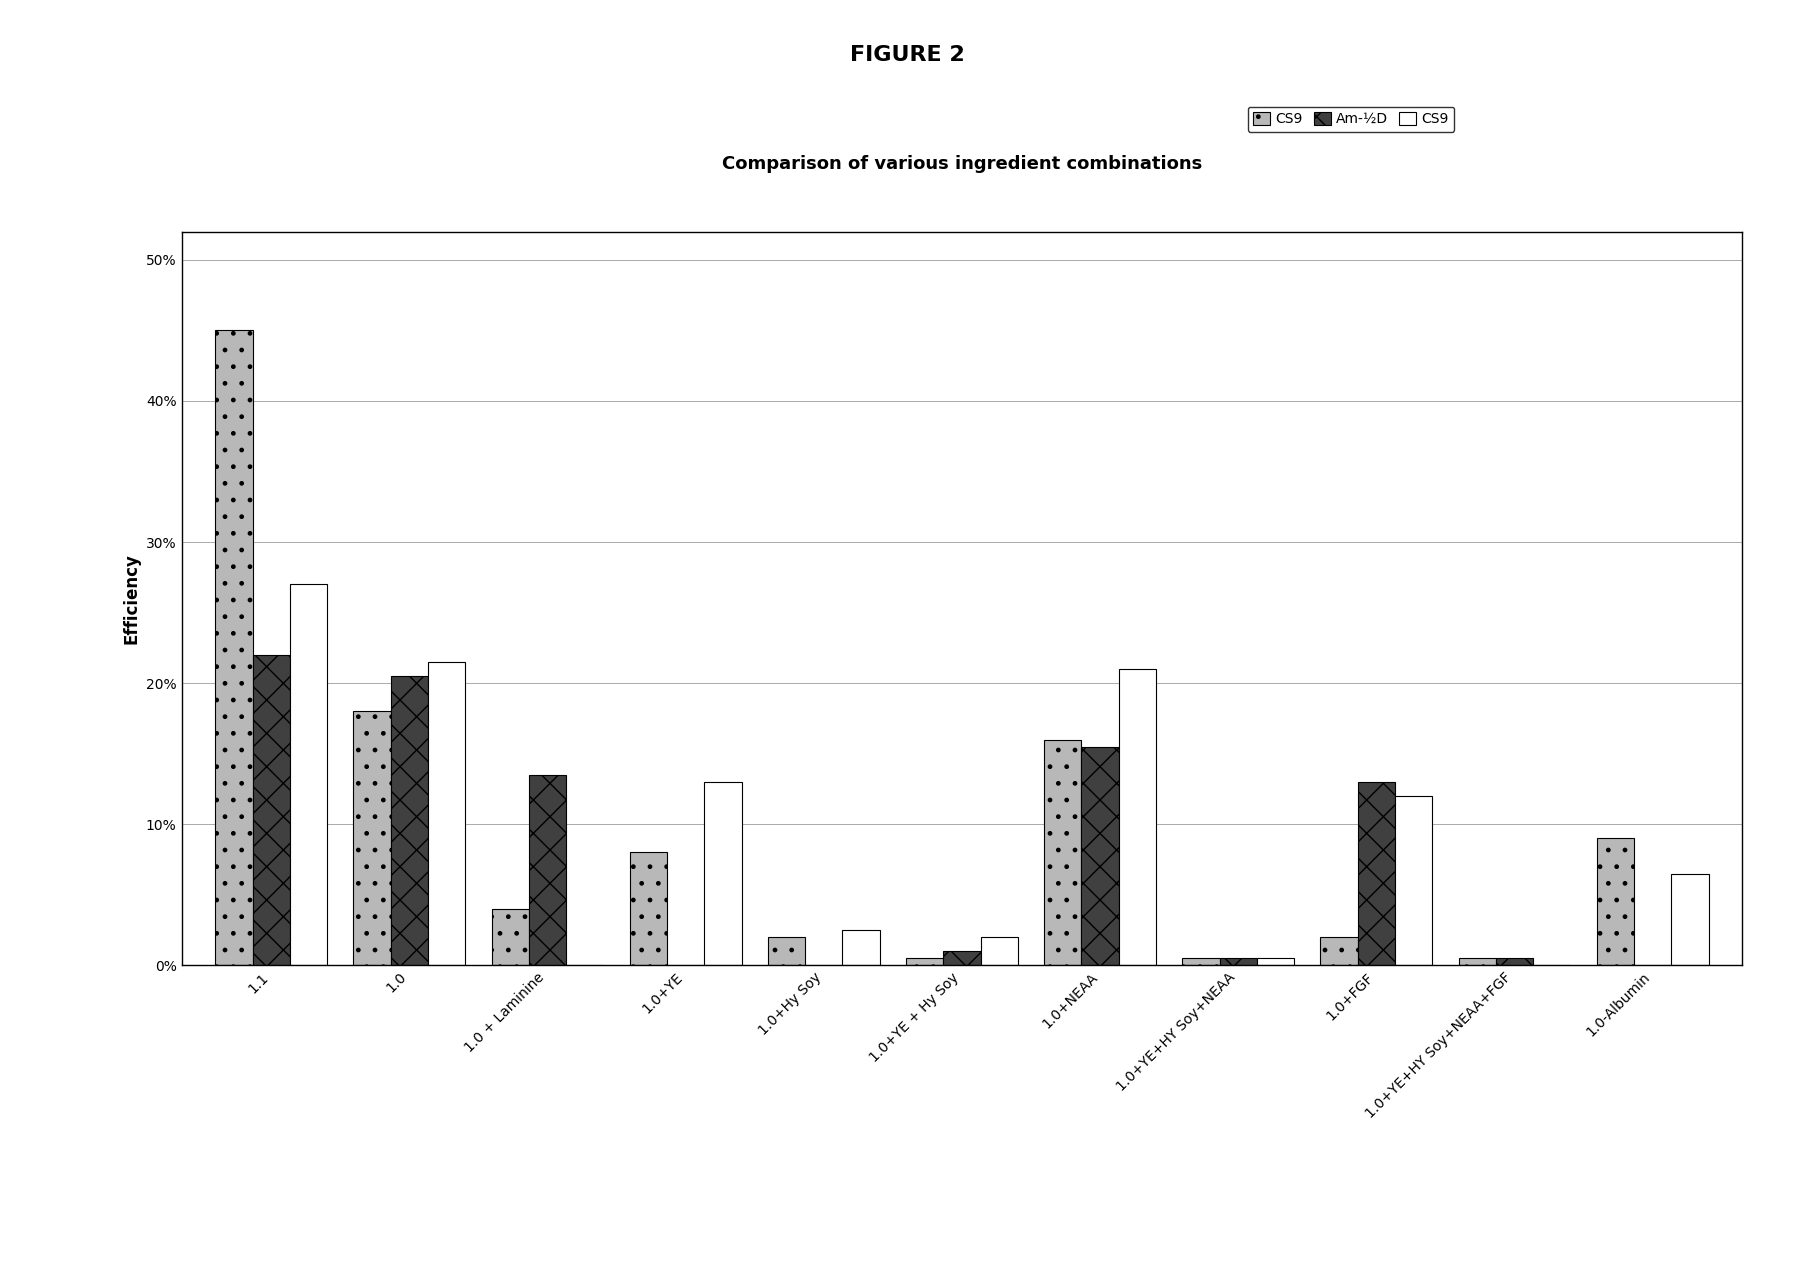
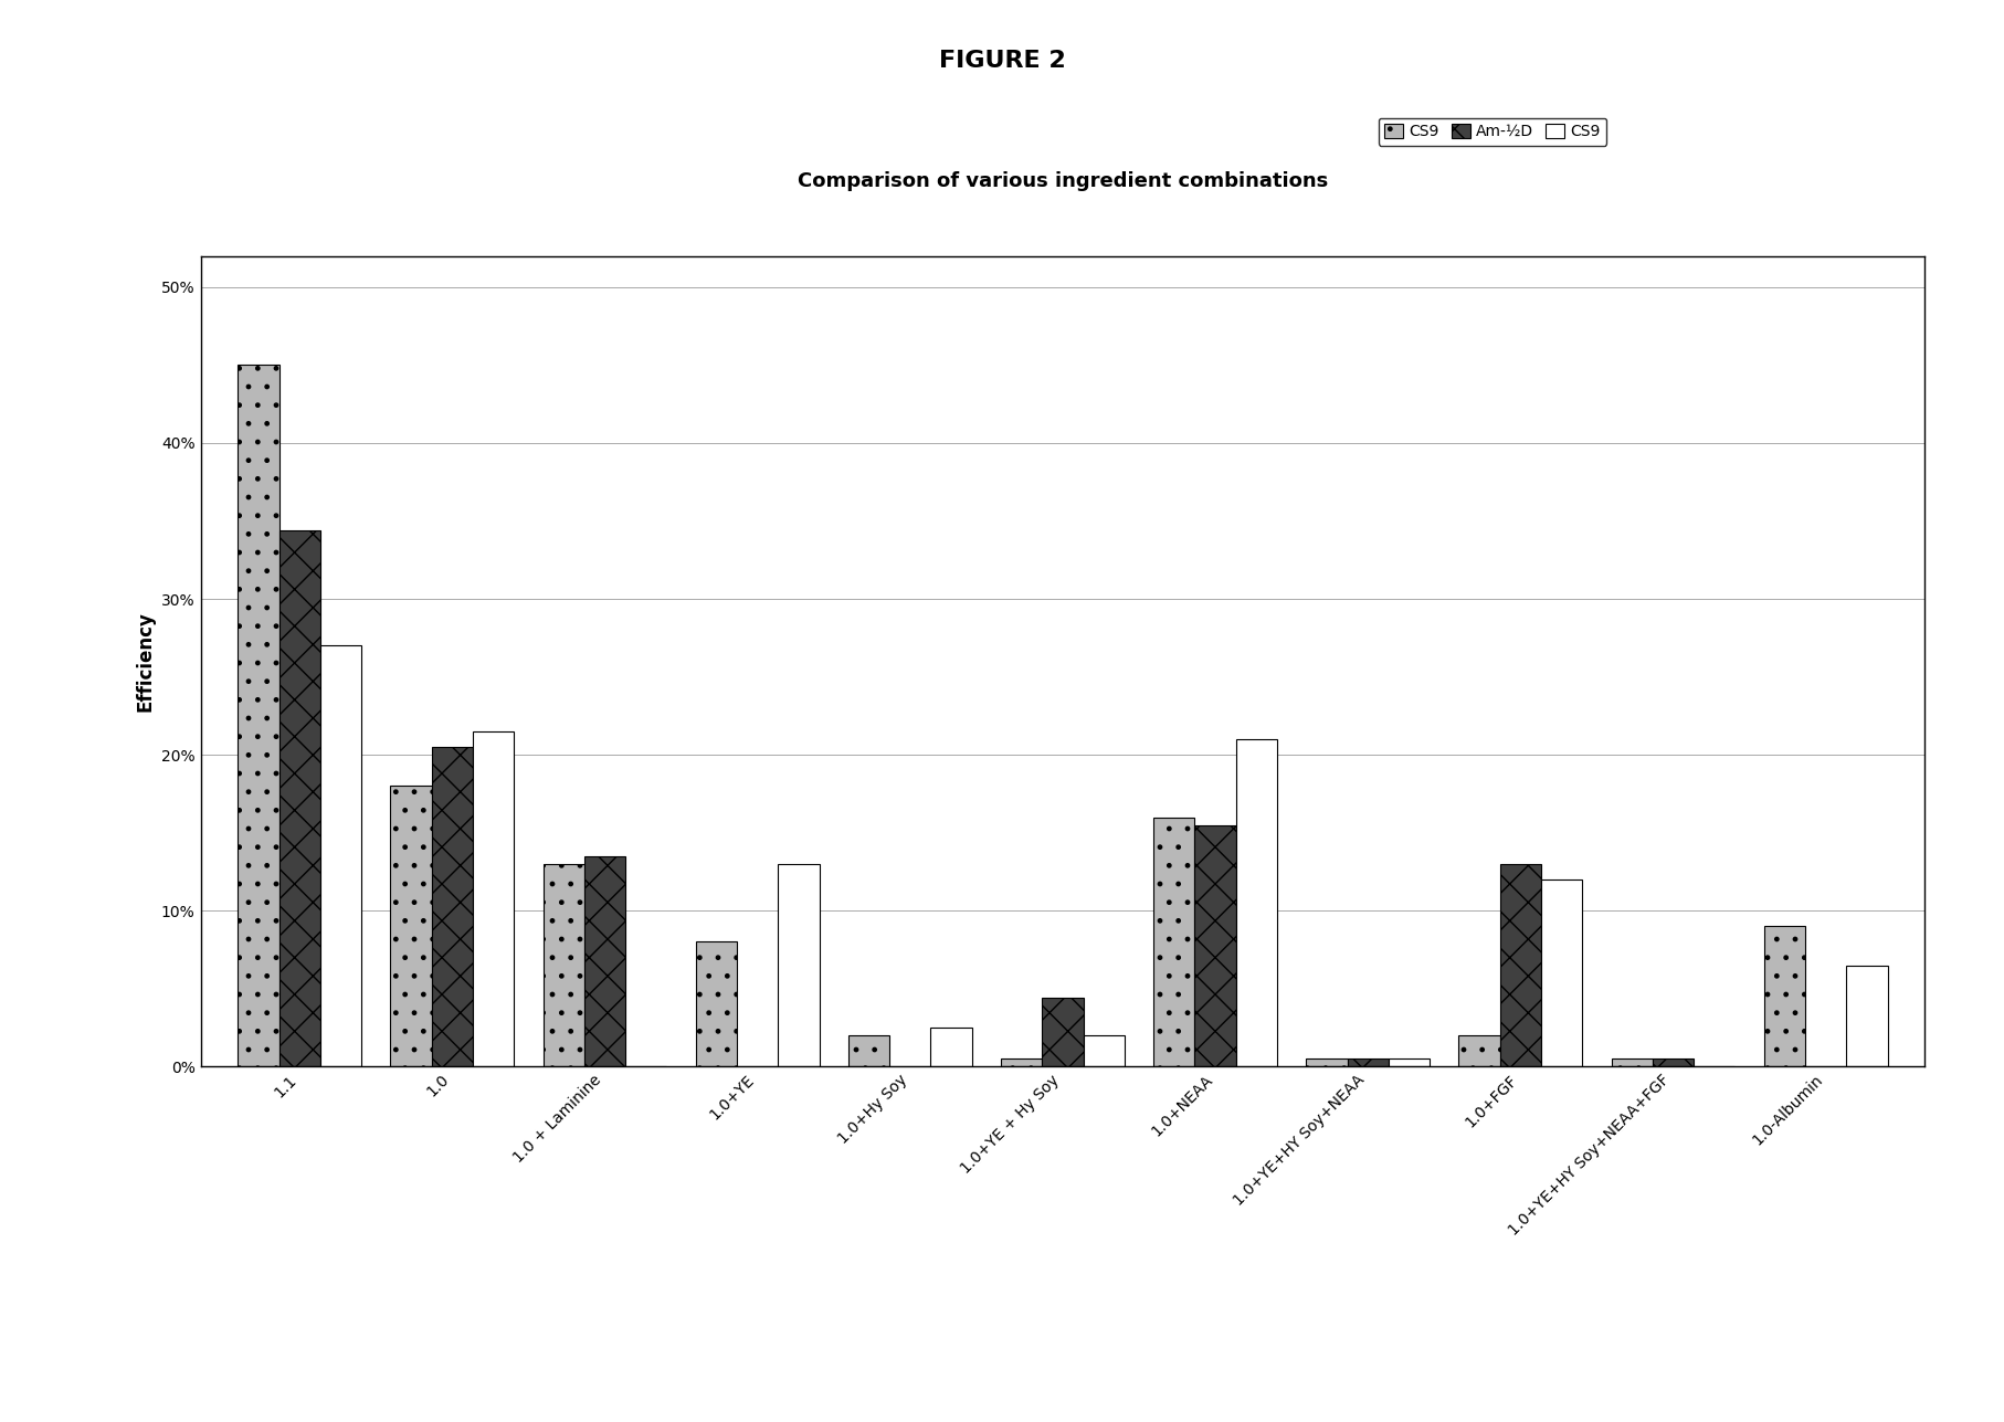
Am-½D/1.1: 22.0% -> 34.4%
CS9/1.0 + Laminine: 4.0% -> 13.0%
Am-½D/1.0+YE + Hy Soy: 1.0% -> 4.4%
